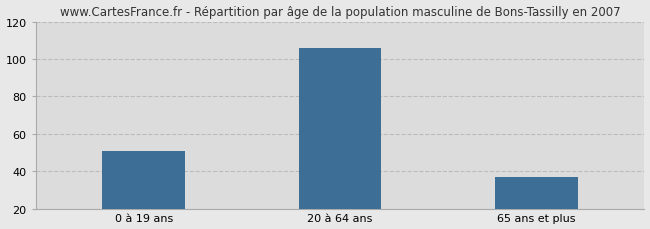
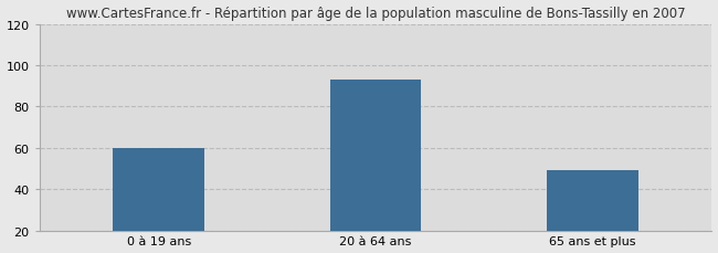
0 à 19 ans: 51 -> 60
20 à 64 ans: 106 -> 93
65 ans et plus: 37 -> 49
